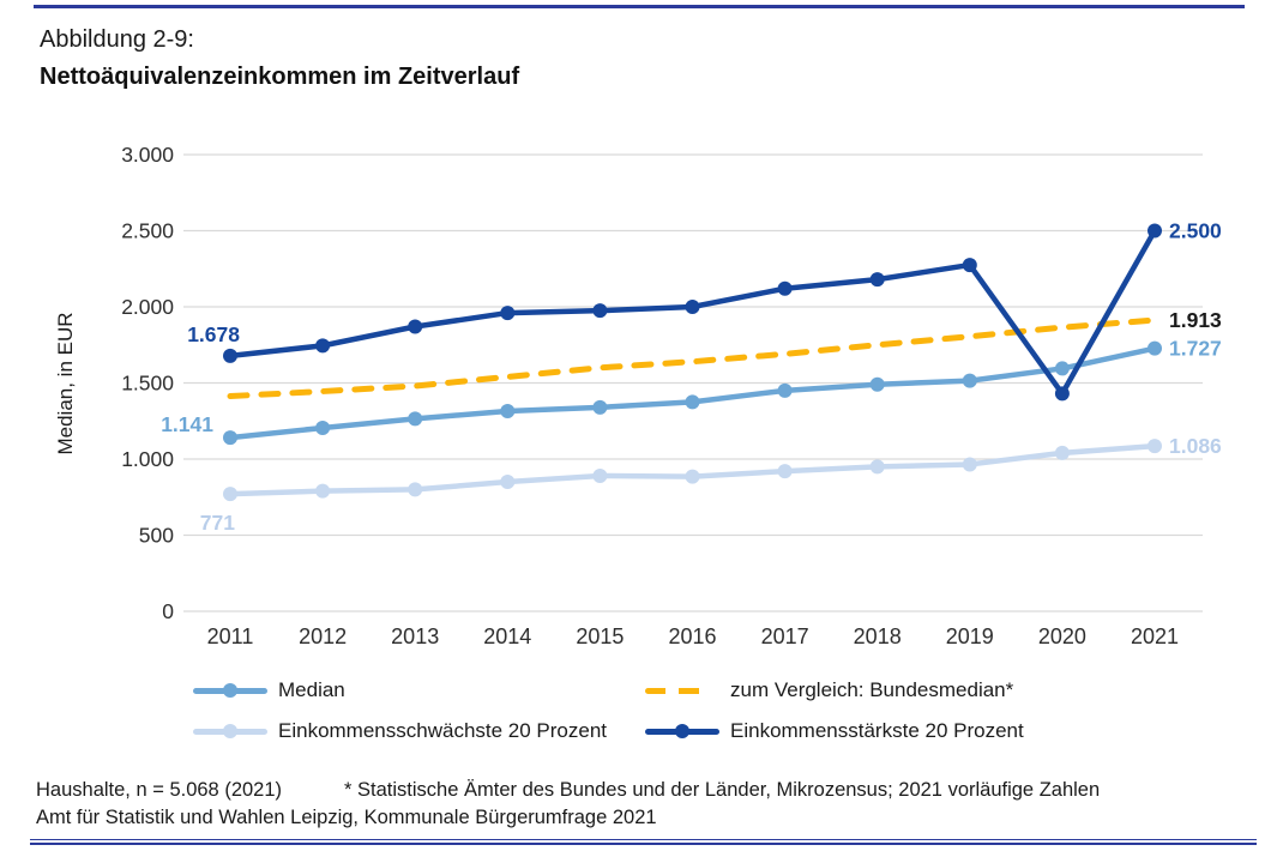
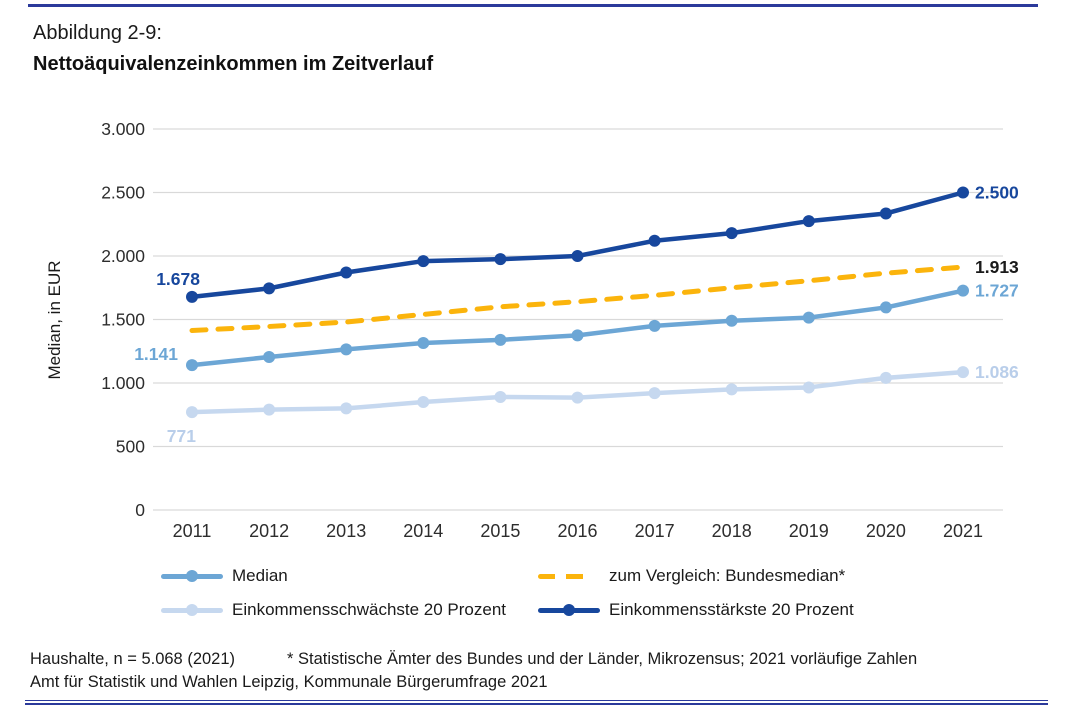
Einkommensstärkste 20 Prozent/2020: 1430 -> 2340
